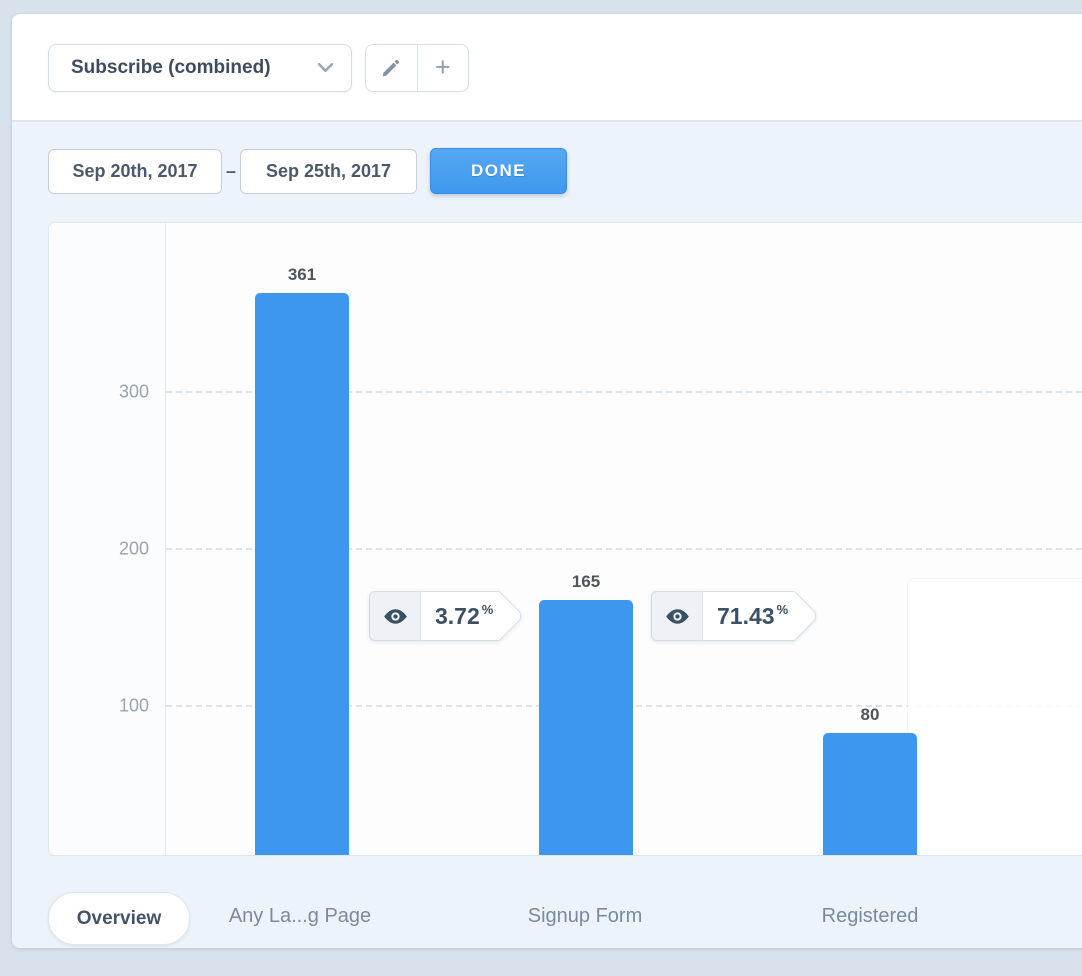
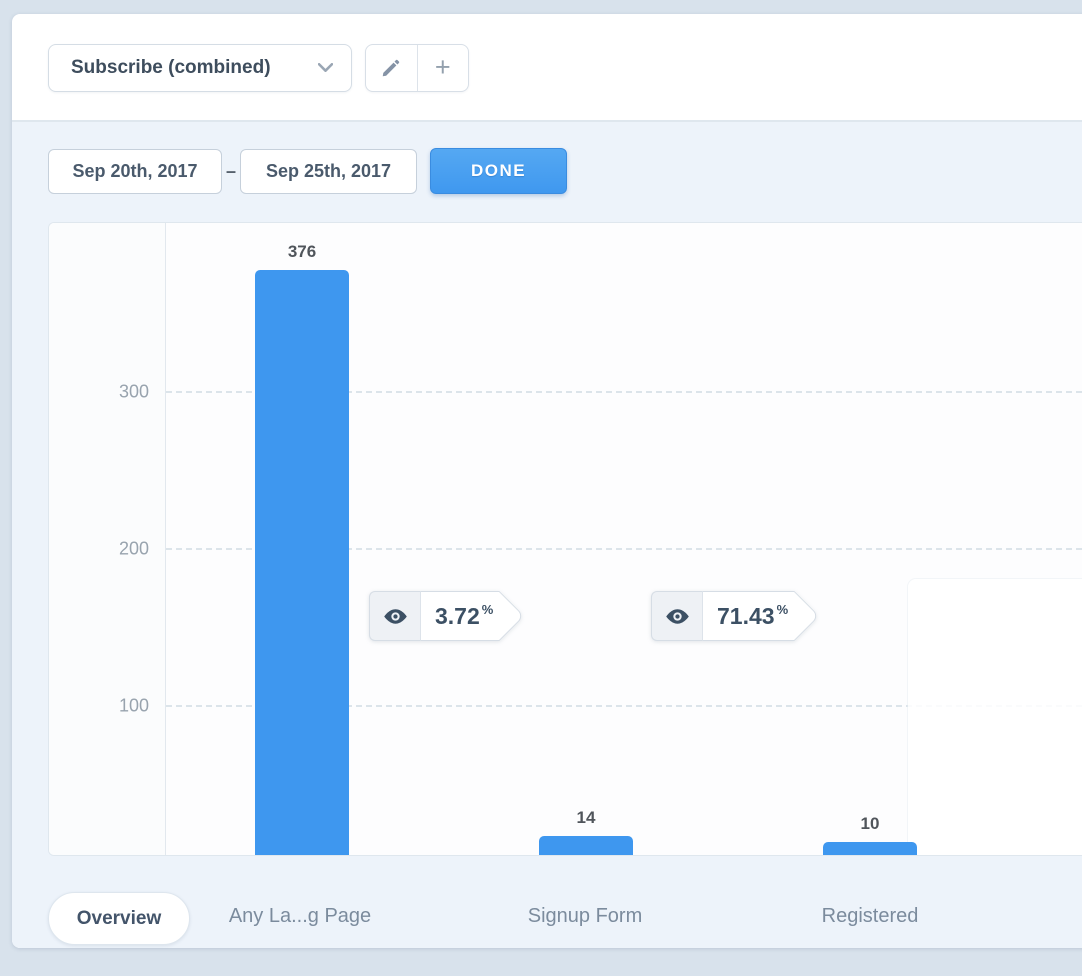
Any La...g Page: 361 -> 376
Signup Form: 165 -> 14
Registered: 80 -> 10
